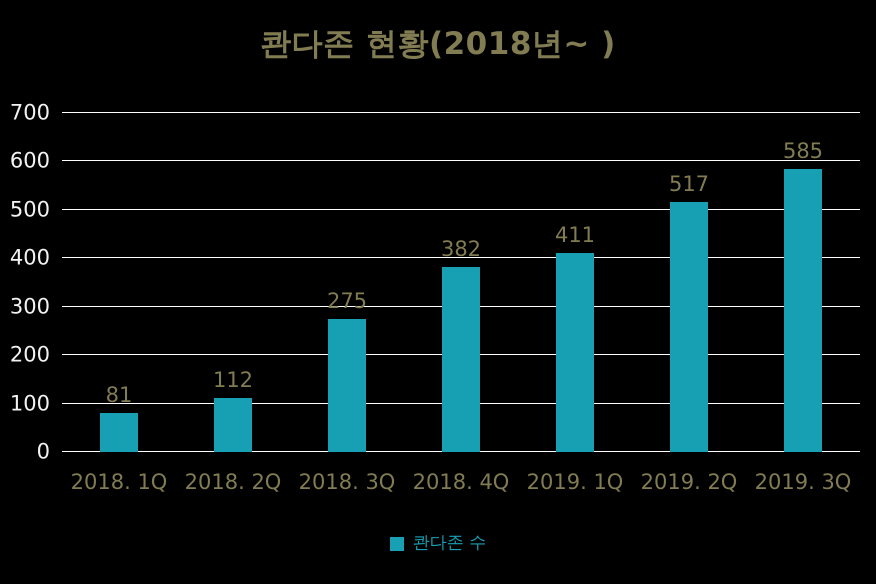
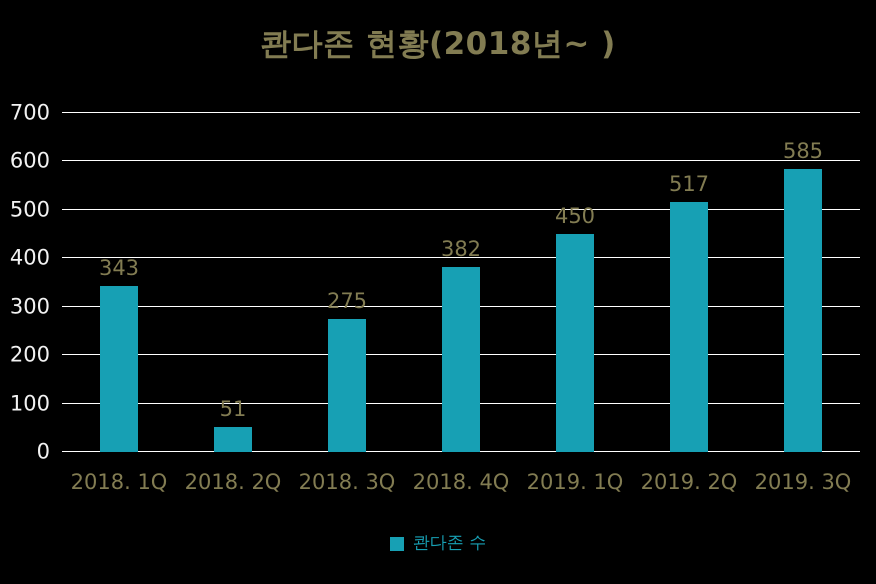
2018. 1Q: 81 -> 343
2018. 2Q: 112 -> 51
2019. 1Q: 411 -> 450
